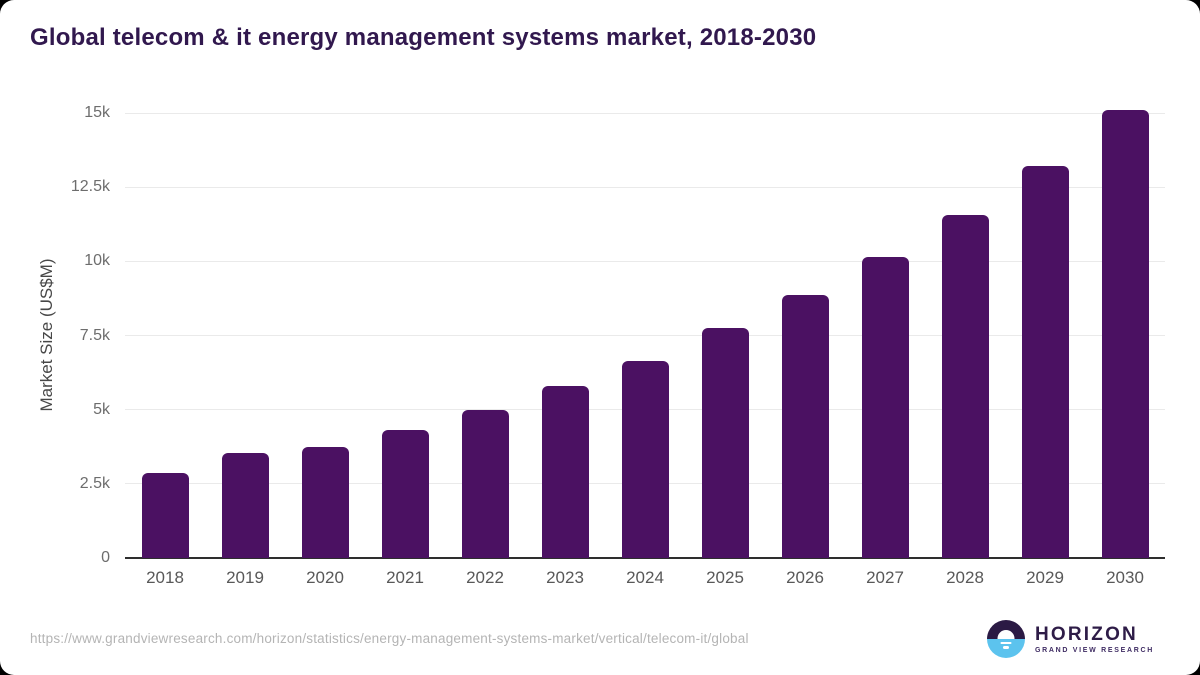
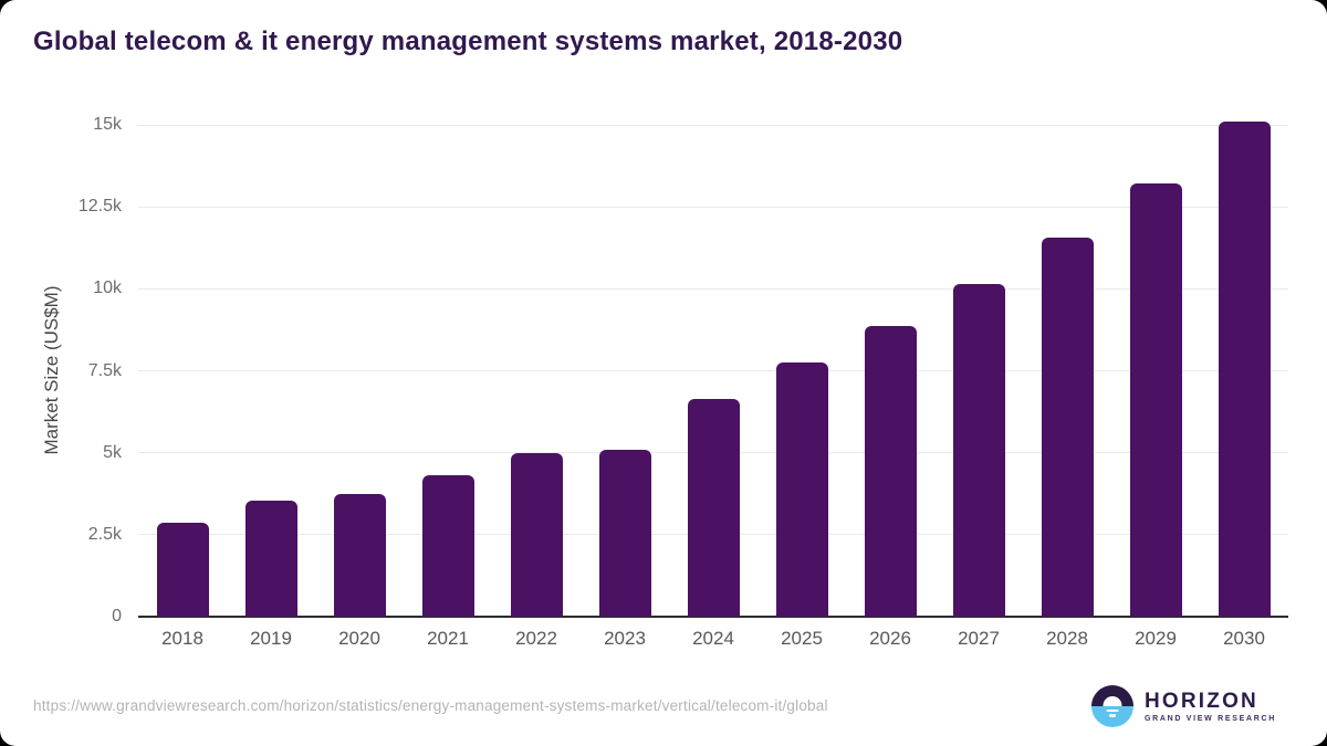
2023: 5.8k -> 5.1k
